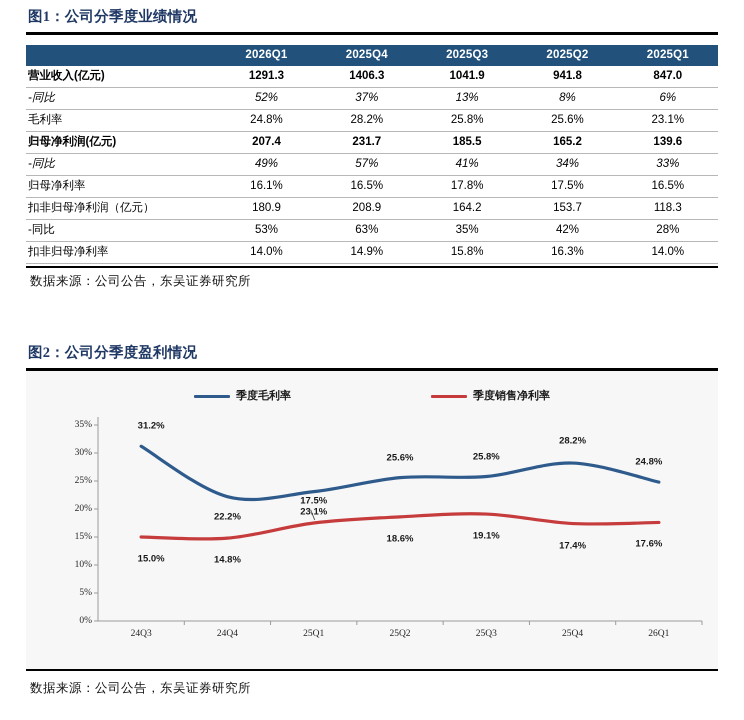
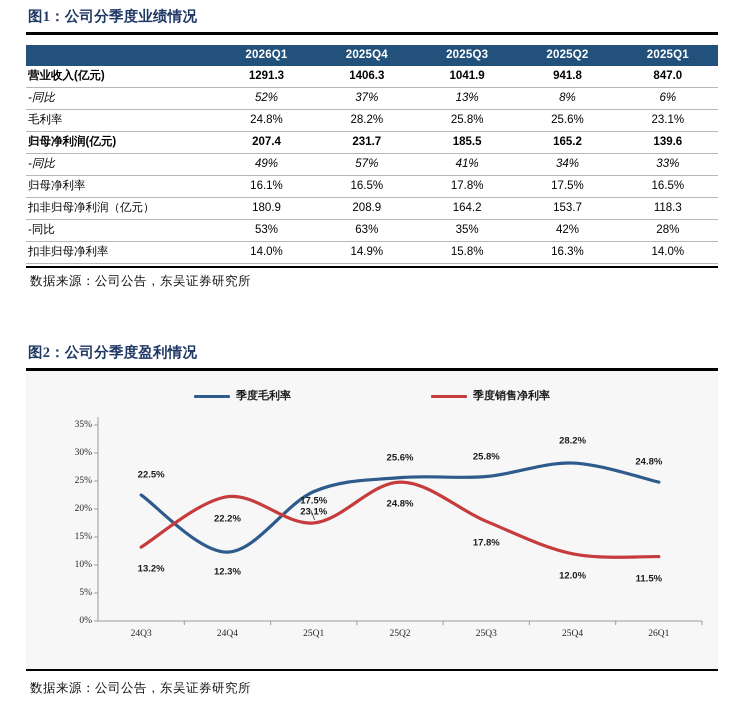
季度毛利率/24Q3: 31.2% -> 22.5%
季度销售净利率/24Q3: 15.0% -> 13.2%
季度毛利率/24Q4: 22.2% -> 12.3%
季度销售净利率/24Q4: 14.8% -> 22.2%
季度销售净利率/25Q2: 18.6% -> 24.8%
季度销售净利率/25Q3: 19.1% -> 17.8%
季度销售净利率/25Q4: 17.4% -> 12.0%
季度销售净利率/26Q1: 17.6% -> 11.5%
